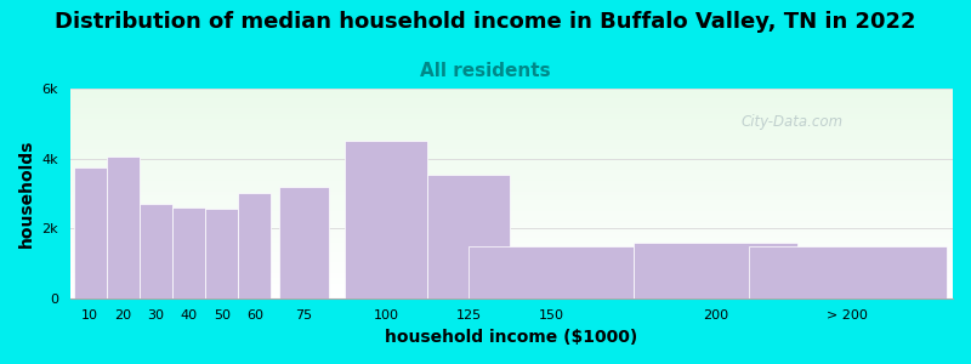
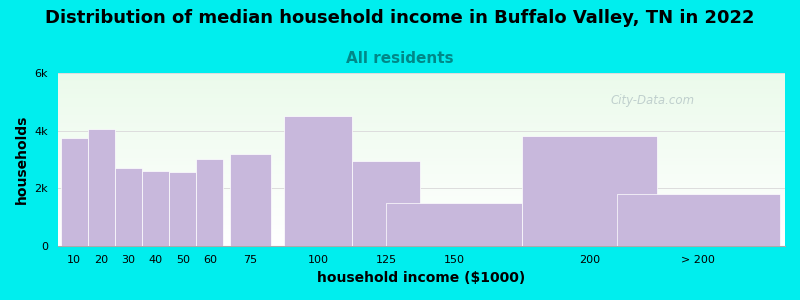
125: 3.55k -> 2.95k
200: 1.60k -> 3.80k
> 200: 1.50k -> 1.80k
